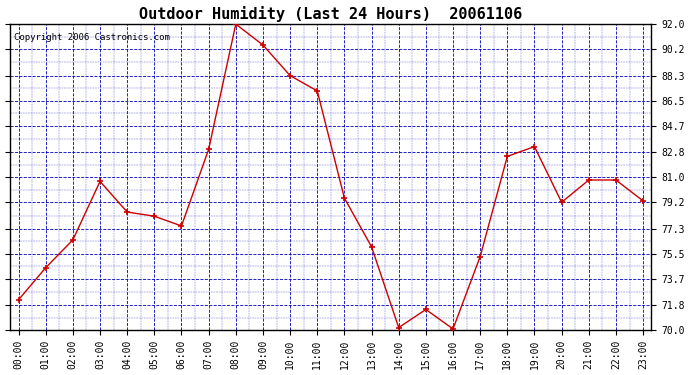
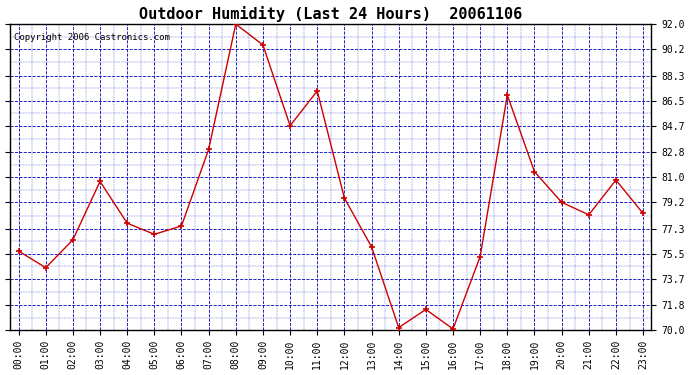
00:00: 72.2 -> 75.7
04:00: 78.5 -> 77.7
05:00: 78.2 -> 76.9
10:00: 88.3 -> 84.7
18:00: 82.5 -> 86.9
19:00: 83.2 -> 81.4
21:00: 80.8 -> 78.3
23:00: 79.3 -> 78.4
